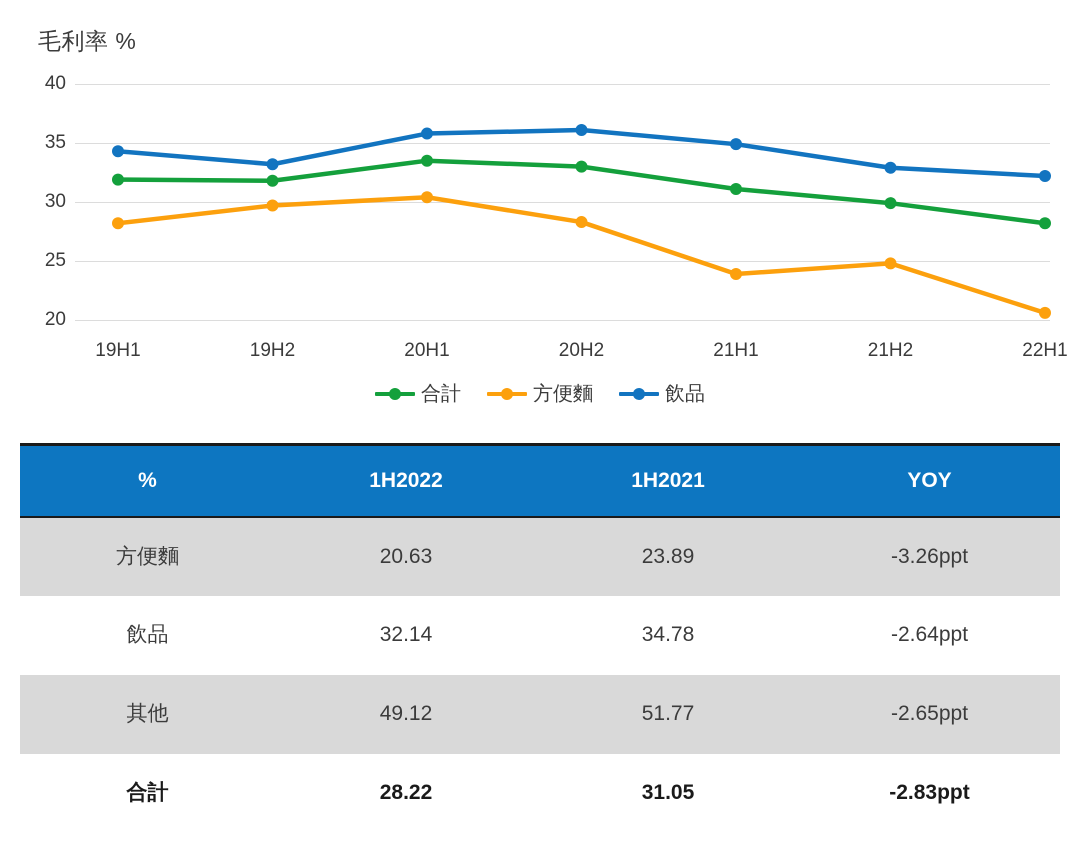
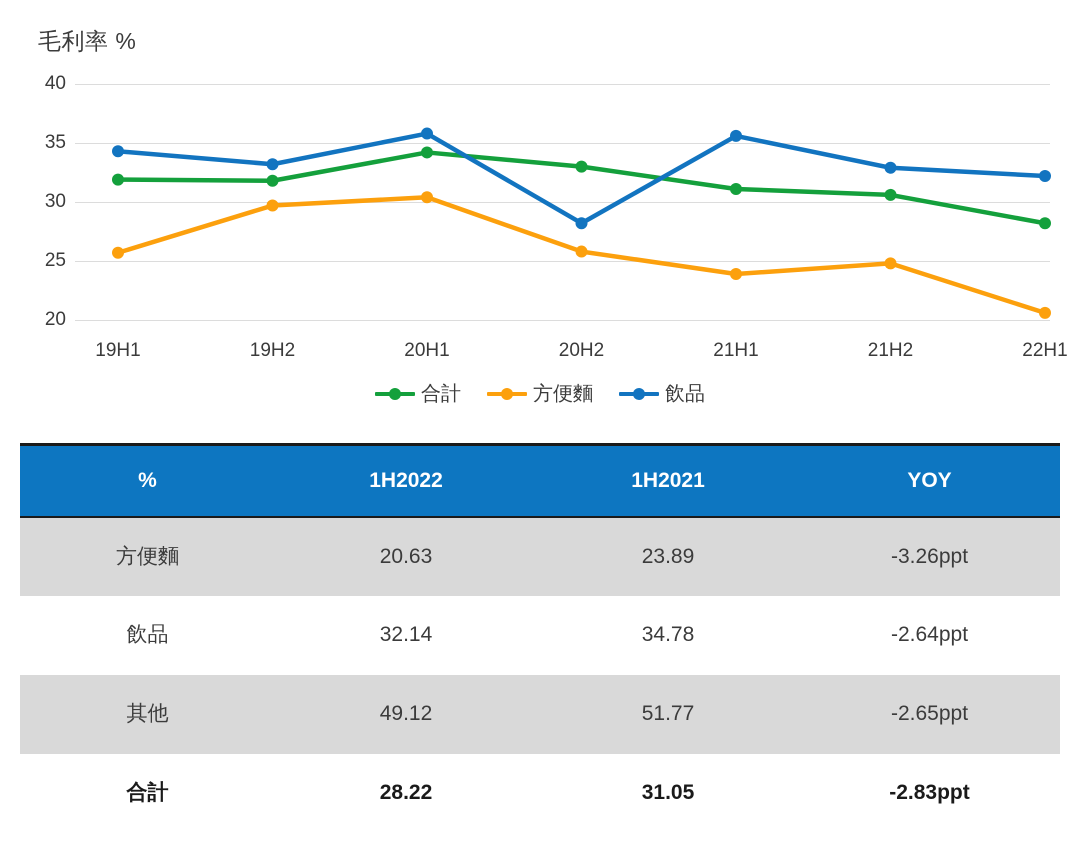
方便麵/19H1: 28.2 -> 25.7
合計/20H1: 33.5 -> 34.2
方便麵/20H2: 28.3 -> 25.8
飲品/20H2: 36.1 -> 28.2
飲品/21H1: 34.9 -> 35.6
合計/21H2: 29.9 -> 30.6
